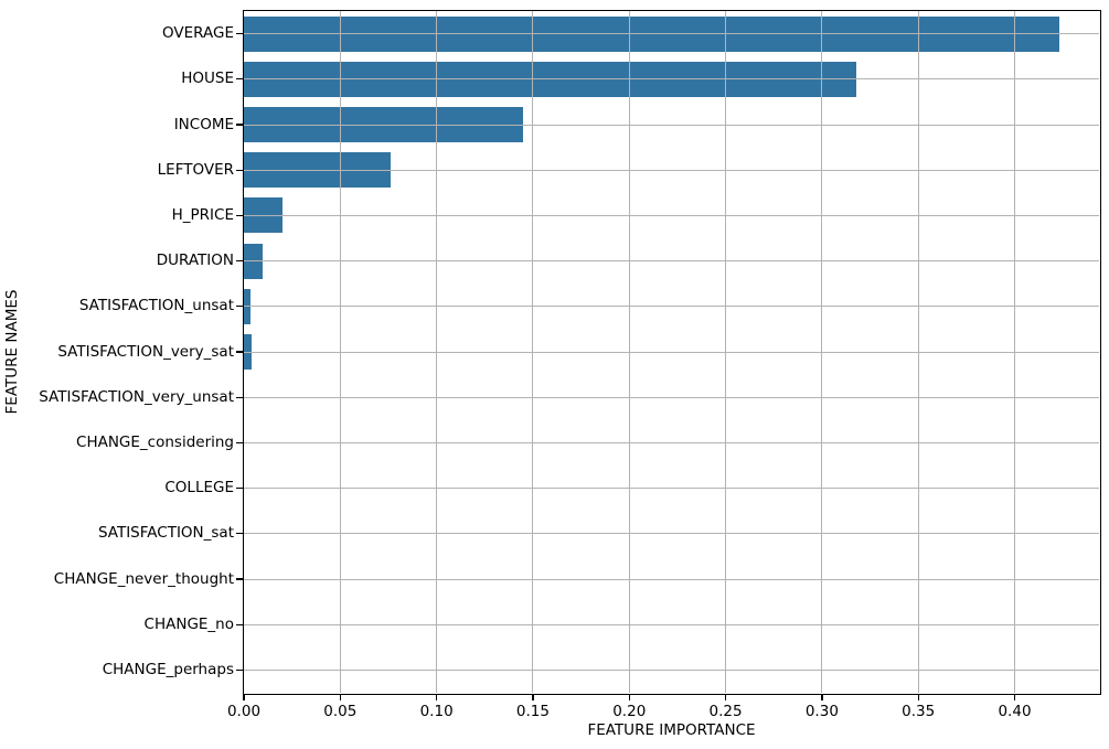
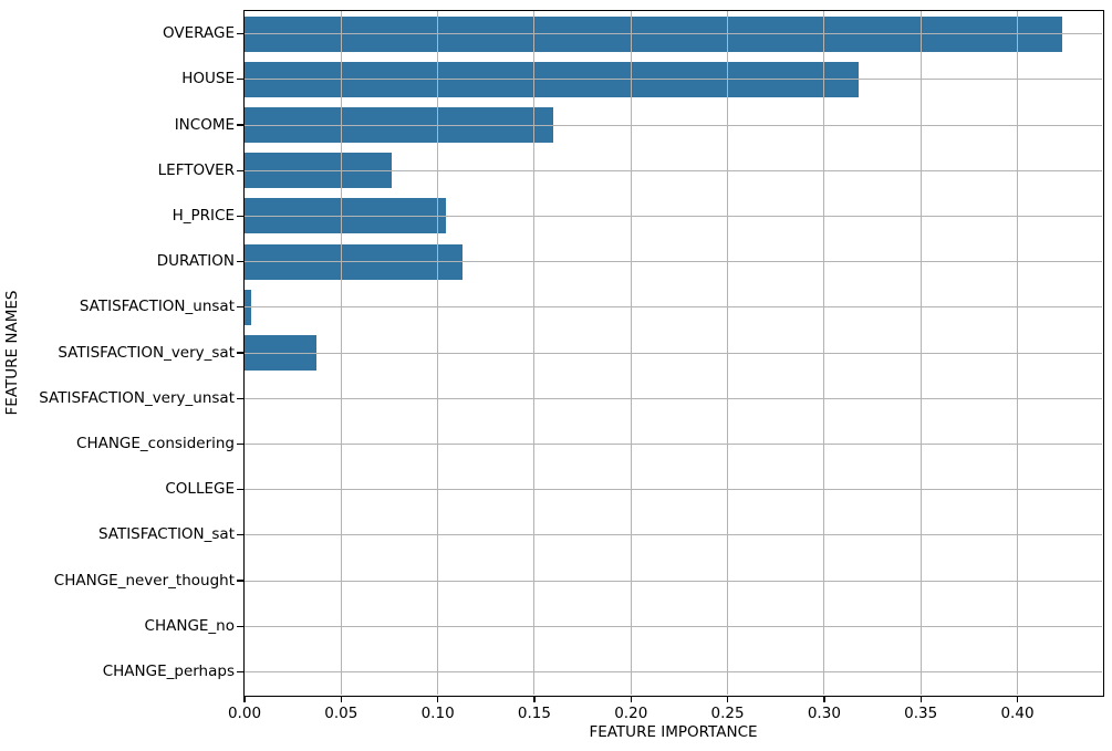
INCOME: 0.145 -> 0.160
H_PRICE: 0.020 -> 0.104
DURATION: 0.010 -> 0.113
SATISFACTION_very_sat: 0.004 -> 0.037
